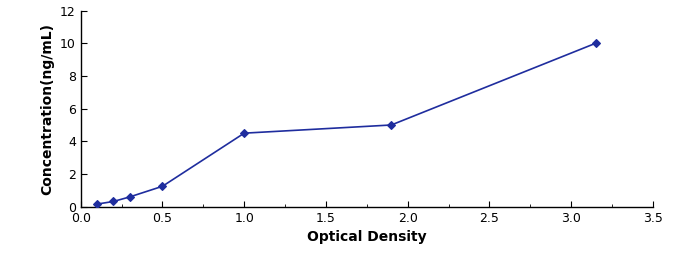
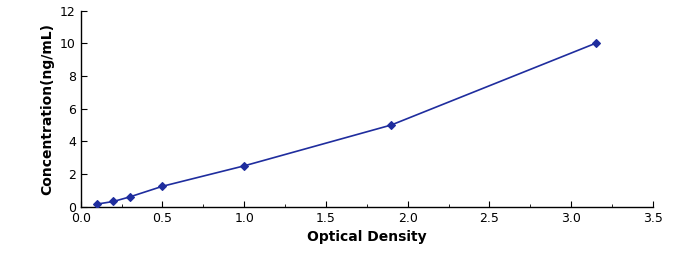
1.0: 4.5 -> 2.5
